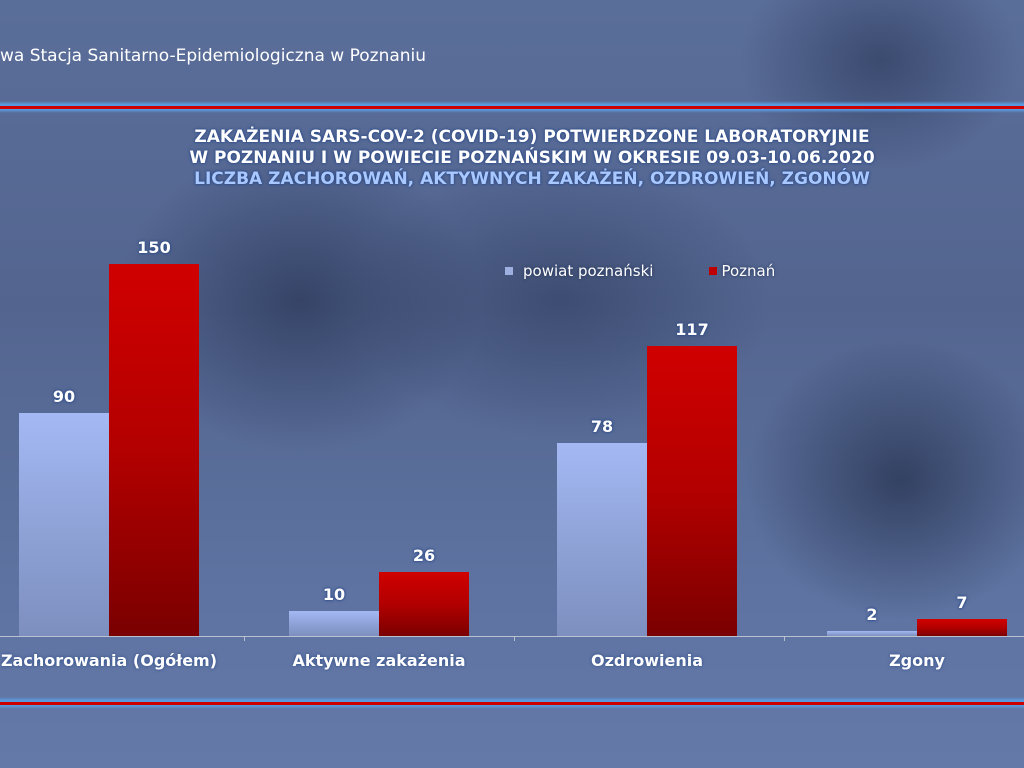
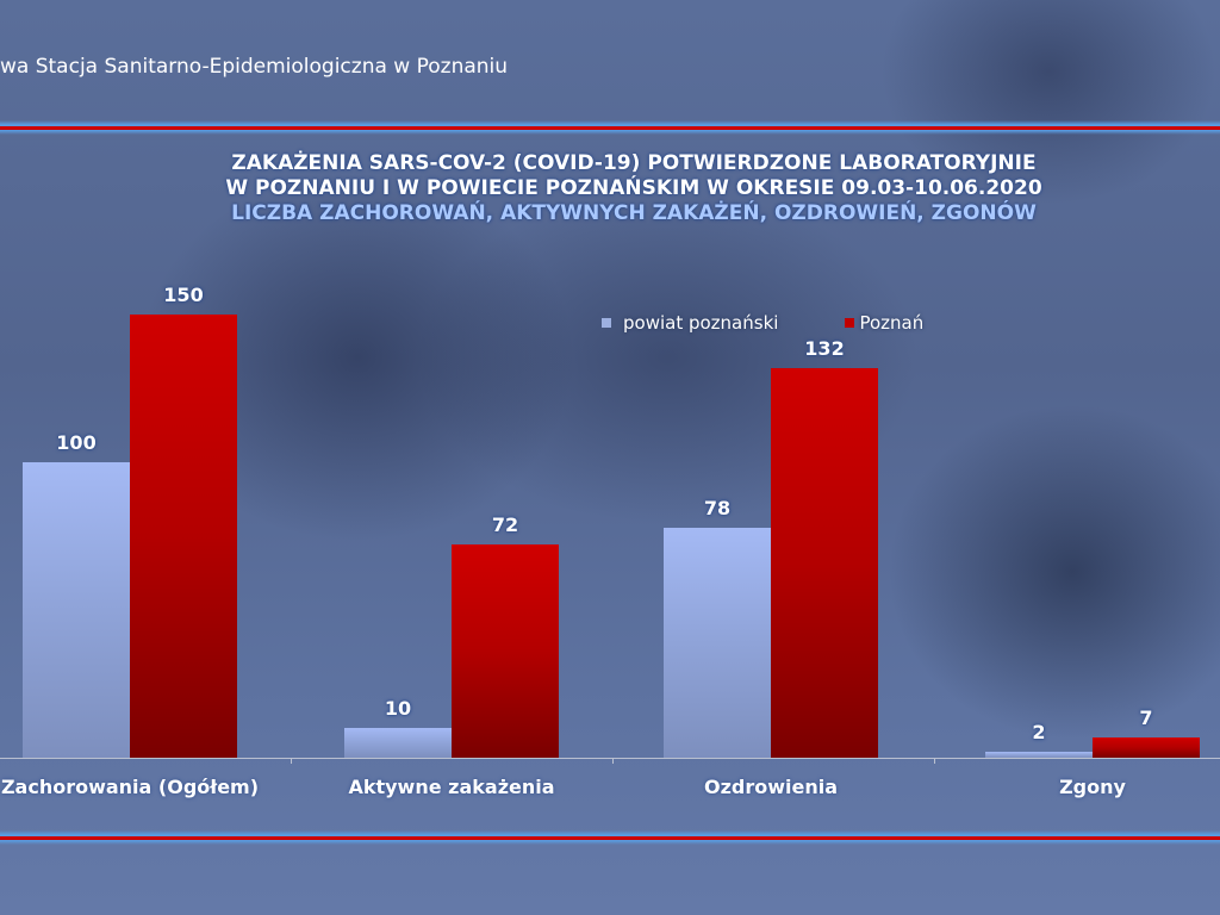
powiat poznański/Zachorowania (Ogółem): 90 -> 100
Poznań/Aktywne zakażenia: 26 -> 72
Poznań/Ozdrowienia: 117 -> 132
